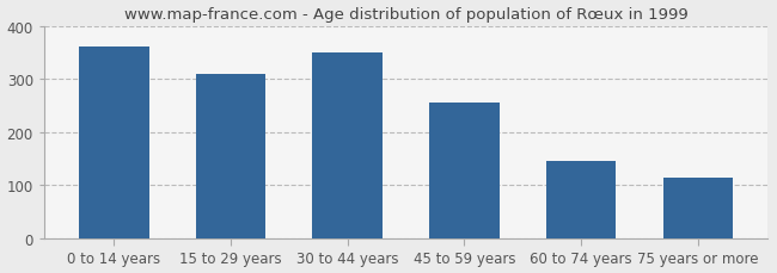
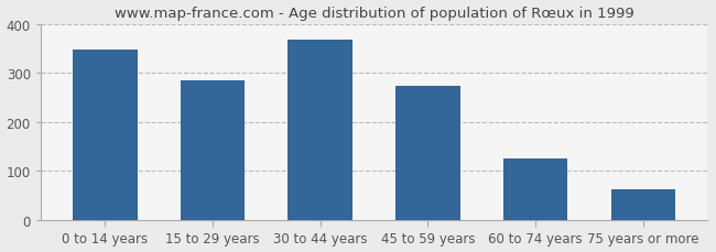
0 to 14 years: 360 -> 348
15 to 29 years: 310 -> 285
30 to 44 years: 350 -> 368
45 to 59 years: 255 -> 274
60 to 74 years: 145 -> 125
75 years or more: 115 -> 63
